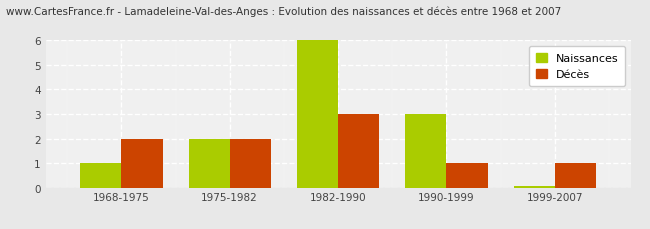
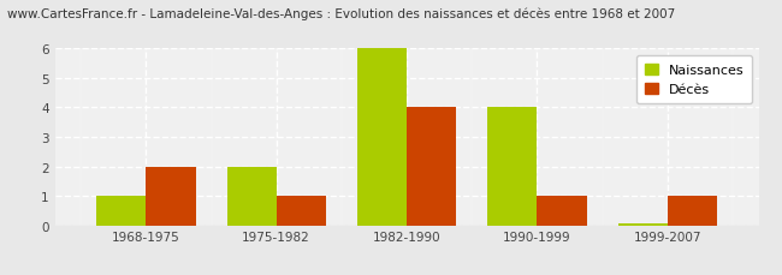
Décès/1975-1982: 2 -> 1
Décès/1982-1990: 3 -> 4
Naissances/1990-1999: 3.00 -> 4.00
